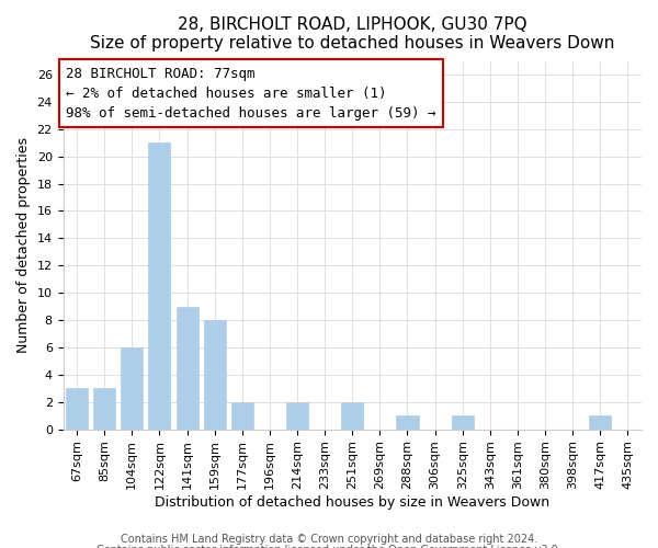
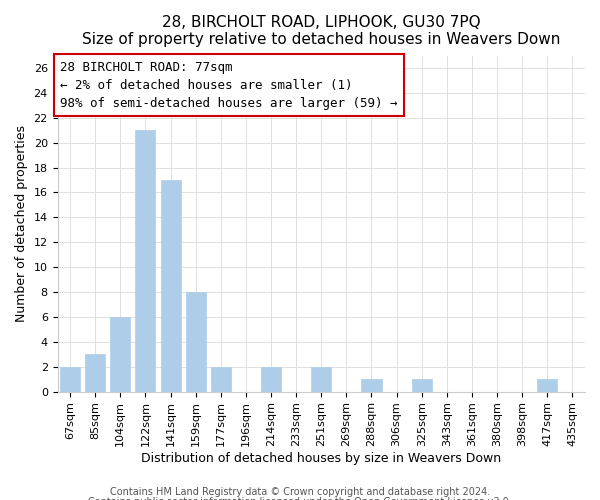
67sqm: 3 -> 2
141sqm: 9 -> 17
